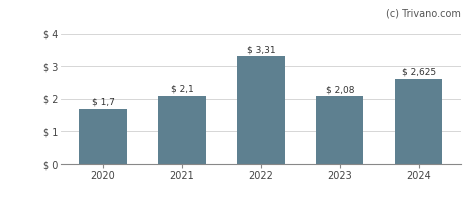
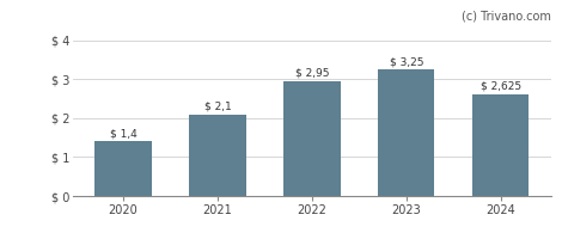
2020: 1,7 -> 1,4
2022: 3,31 -> 2,95
2023: 2,08 -> 3,25
